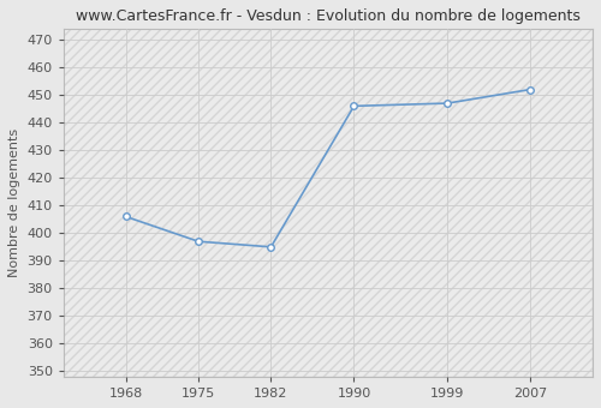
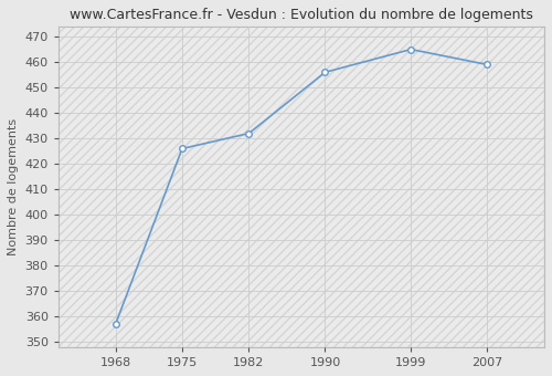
1968: 406 -> 357
1975: 397 -> 426
1982: 395 -> 432
1990: 446 -> 456
1999: 447 -> 465
2007: 452 -> 459
